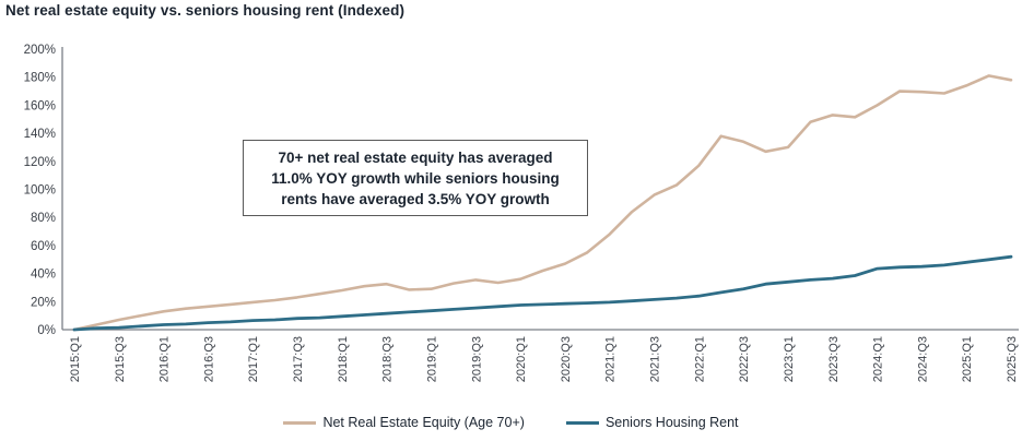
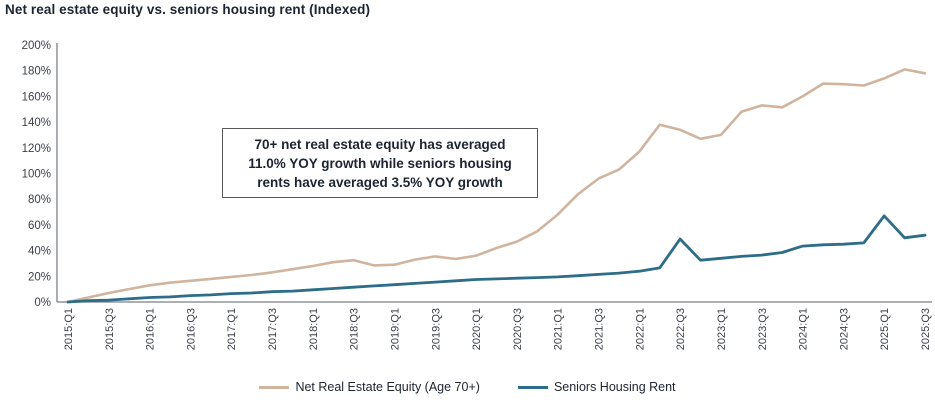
Seniors Housing Rent/2022:Q3: 29% -> 49%
Seniors Housing Rent/2025:Q1: 48% -> 67%
